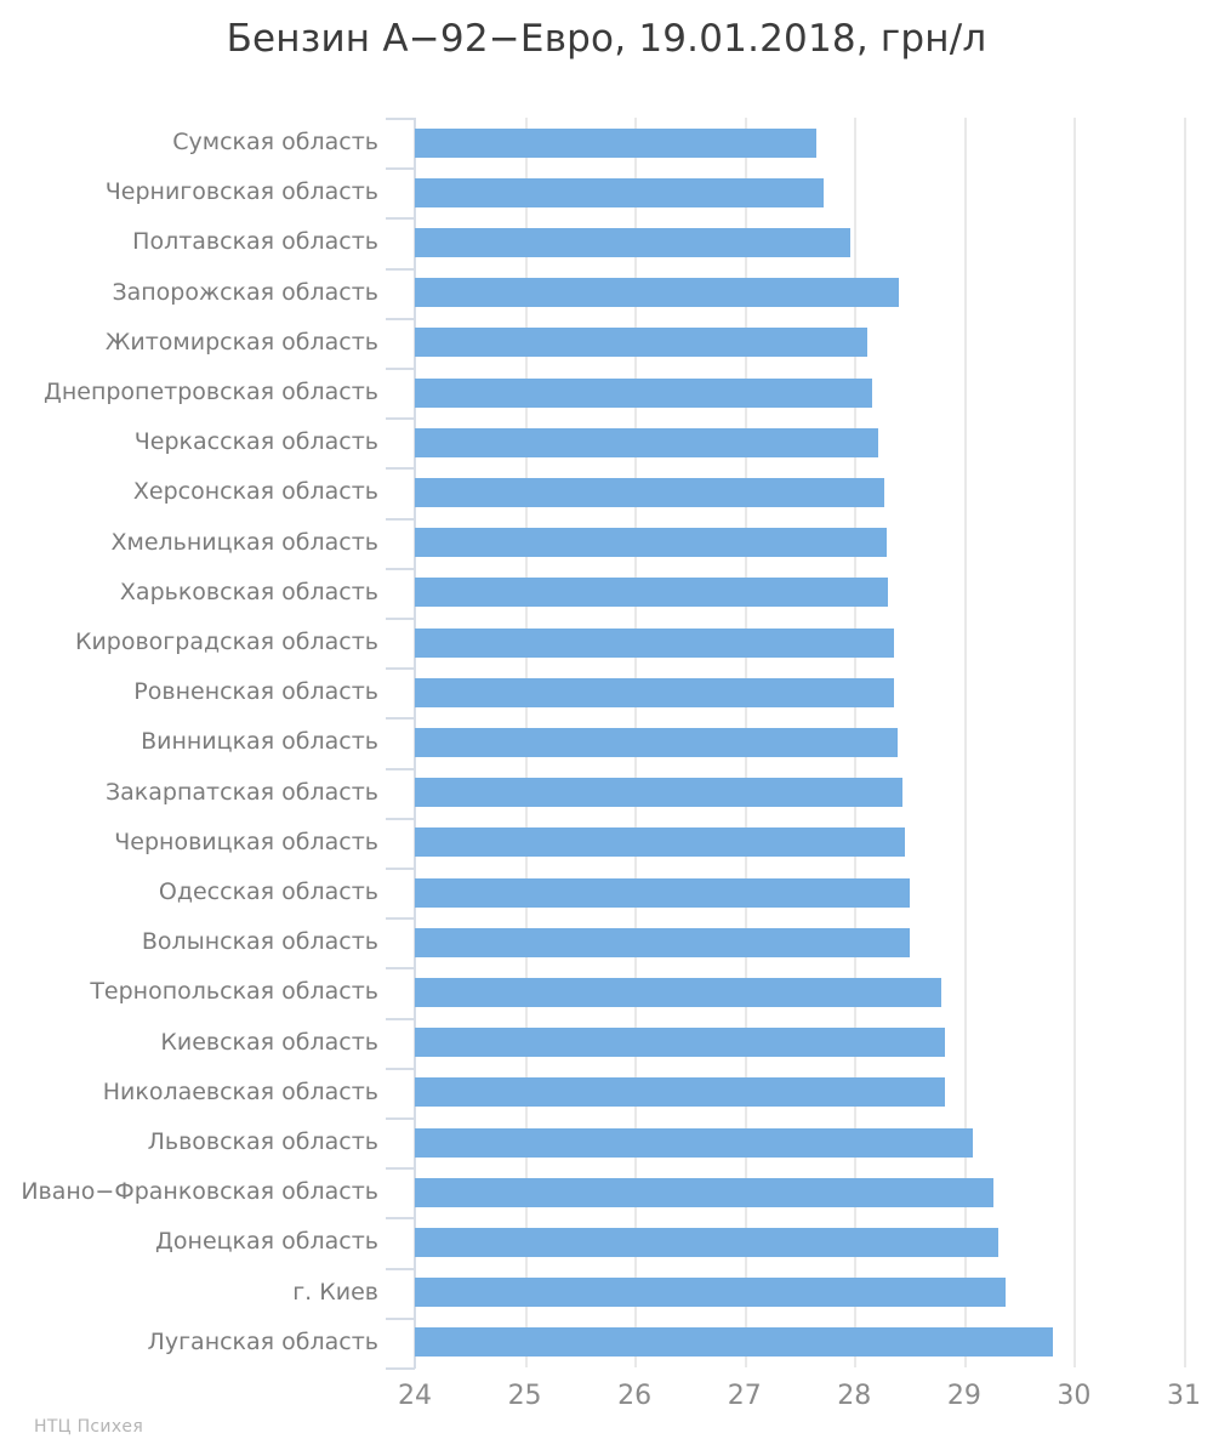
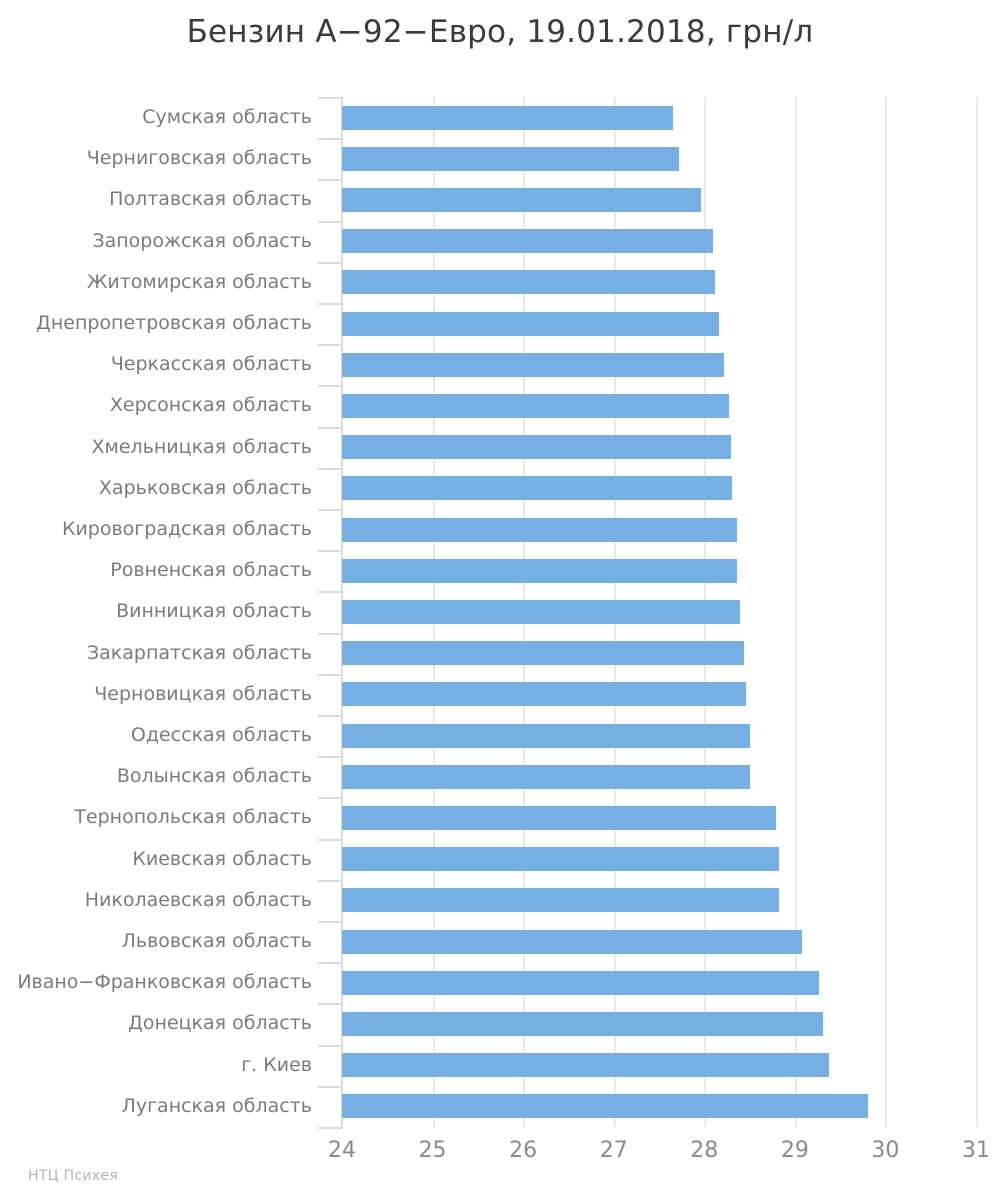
Запорожская область: 28.4 -> 28.1
